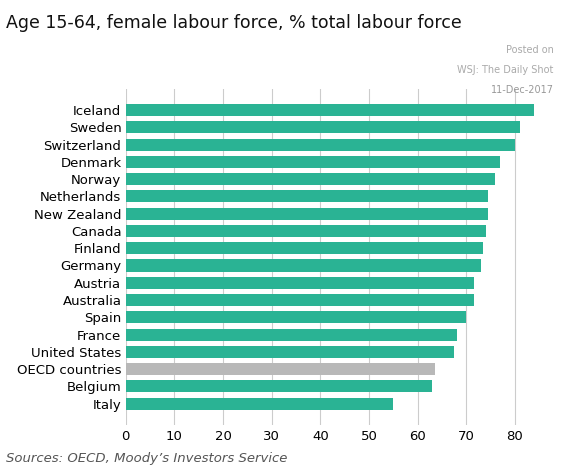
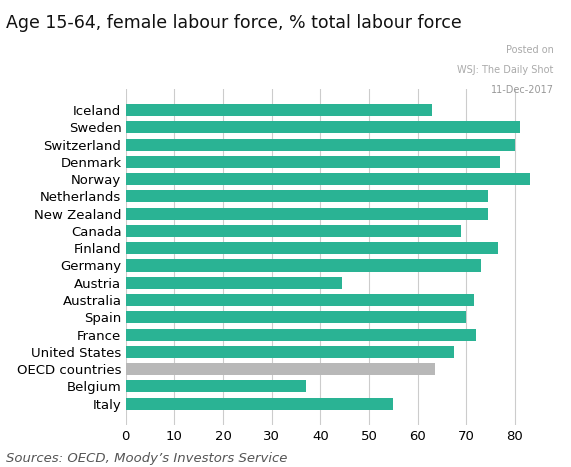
Iceland: 84.0 -> 63.0
Norway: 76.0 -> 83.0
Canada: 74.0 -> 69.0
Finland: 73.5 -> 76.5
Austria: 71.5 -> 44.5
France: 68.0 -> 72.0
Belgium: 63.0 -> 37.0
